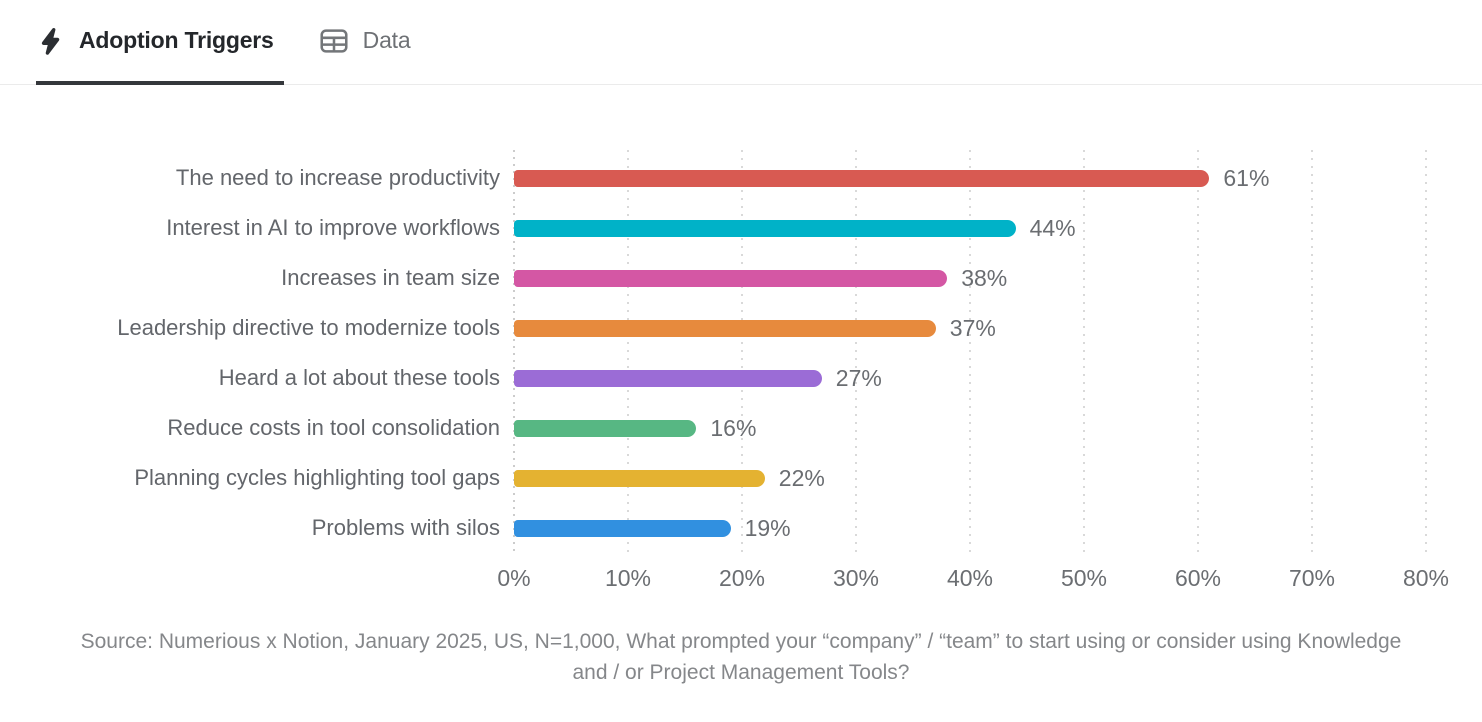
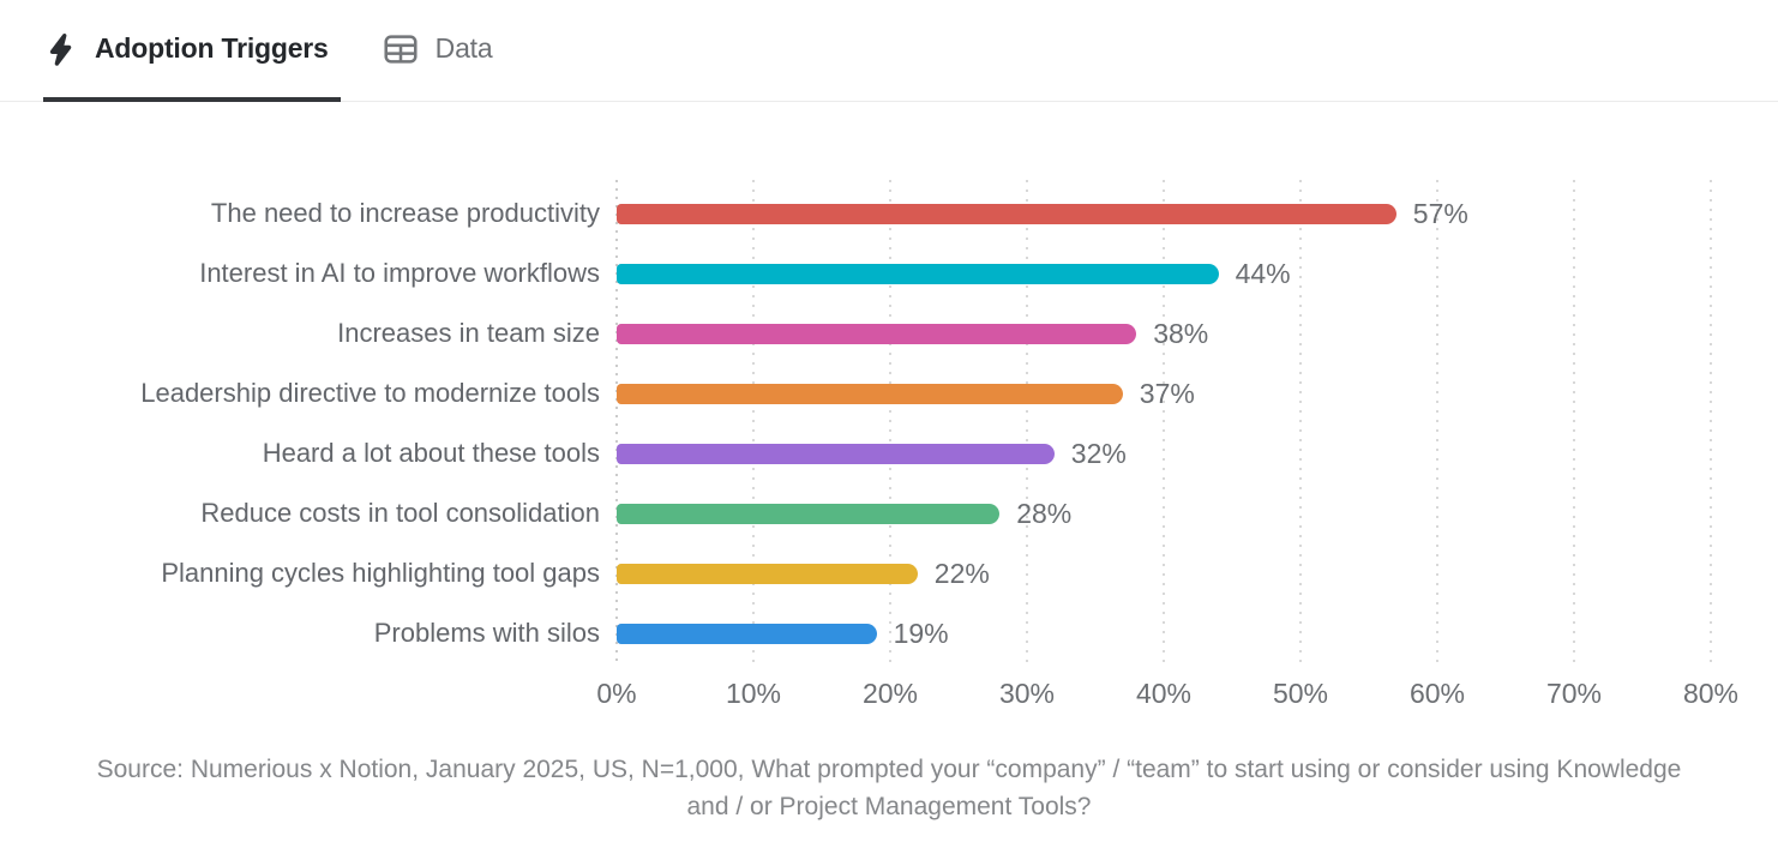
The need to increase productivity: 61% -> 57%
Heard a lot about these tools: 27% -> 32%
Reduce costs in tool consolidation: 16% -> 28%
